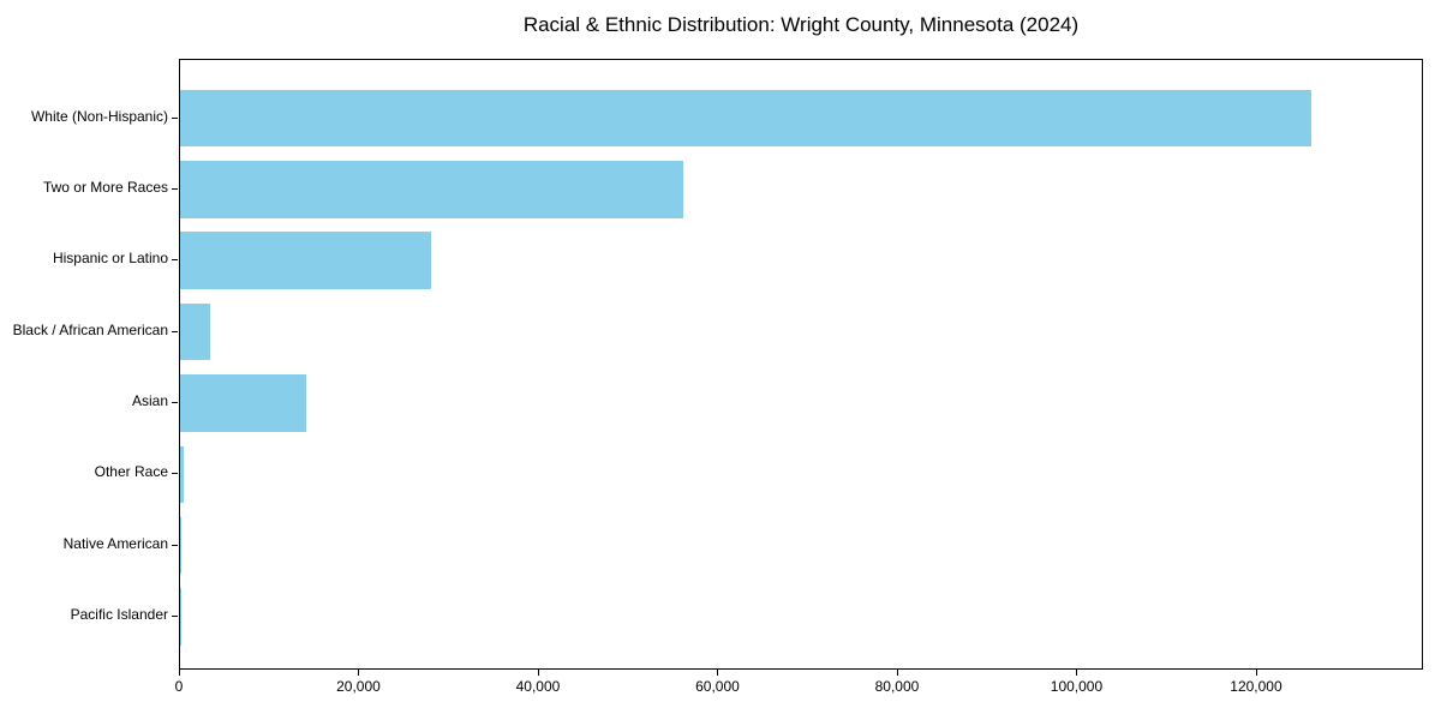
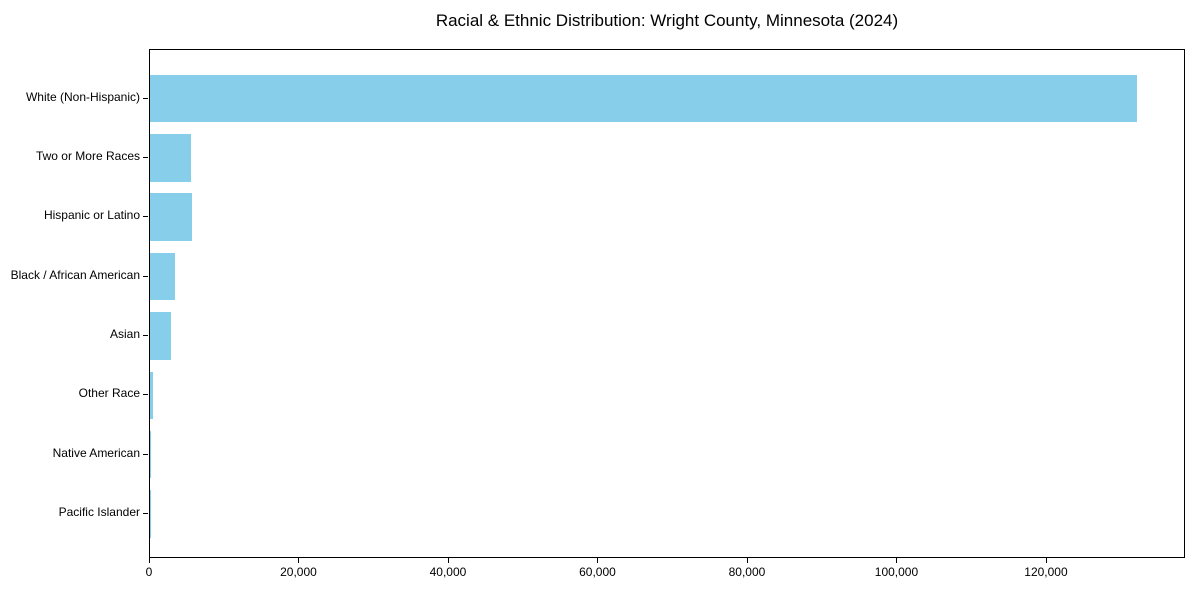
White (Non-Hispanic): 126000 -> 132000
Two or More Races: 56000 -> 5000
Hispanic or Latino: 28000 -> 6000
Asian: 14000 -> 3000
